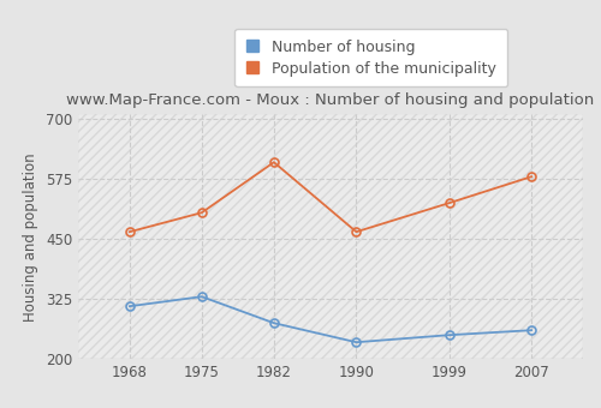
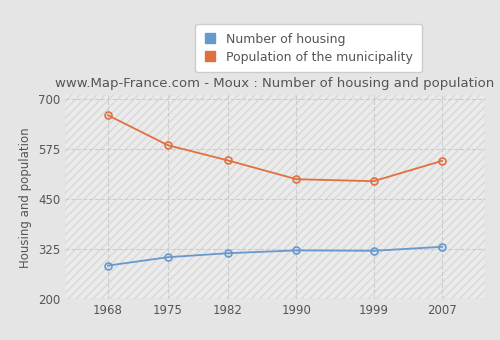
Number of housing/1968: 310 -> 284
Population of the municipality/1968: 465 -> 660
Number of housing/1975: 330 -> 305
Population of the municipality/1975: 505 -> 585
Number of housing/1982: 275 -> 315
Population of the municipality/1982: 610 -> 547
Number of housing/1990: 235 -> 322
Population of the municipality/1990: 465 -> 500
Number of housing/1999: 250 -> 321
Population of the municipality/1999: 525 -> 495
Number of housing/2007: 260 -> 331
Population of the municipality/2007: 580 -> 546
